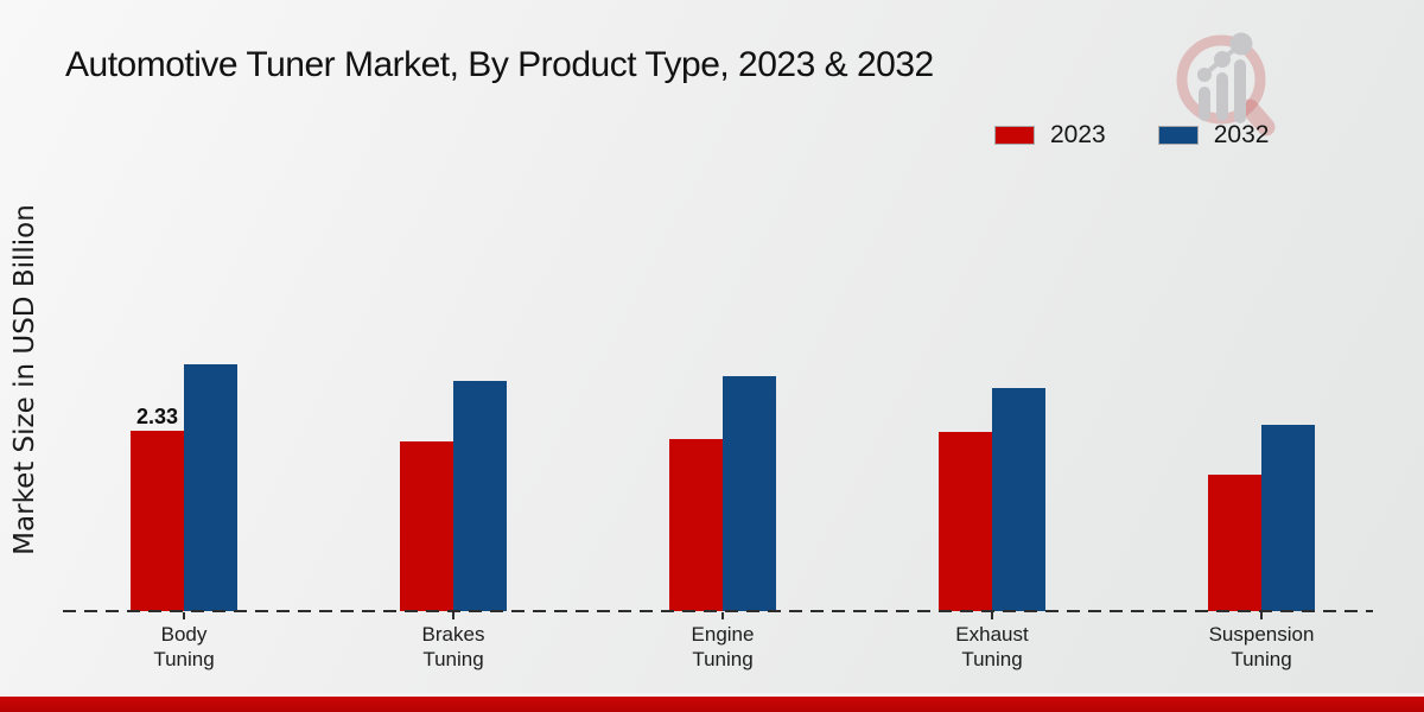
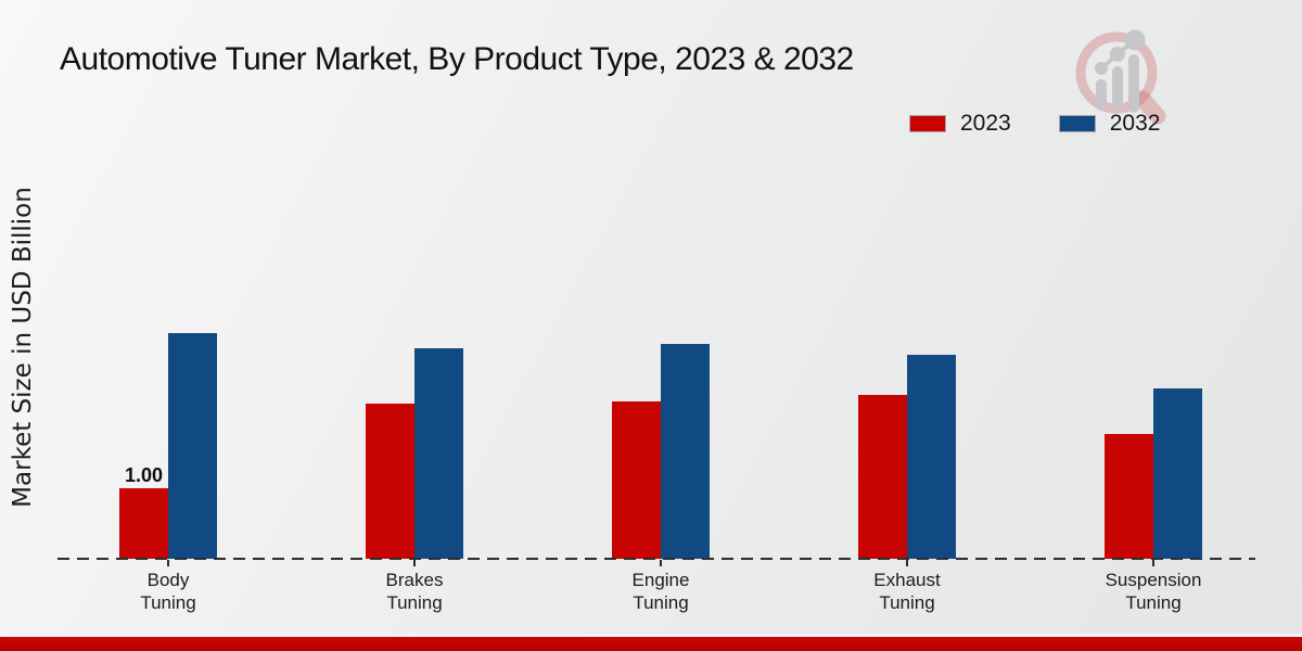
2023/Body Tuning: 2.33 -> 1.00
